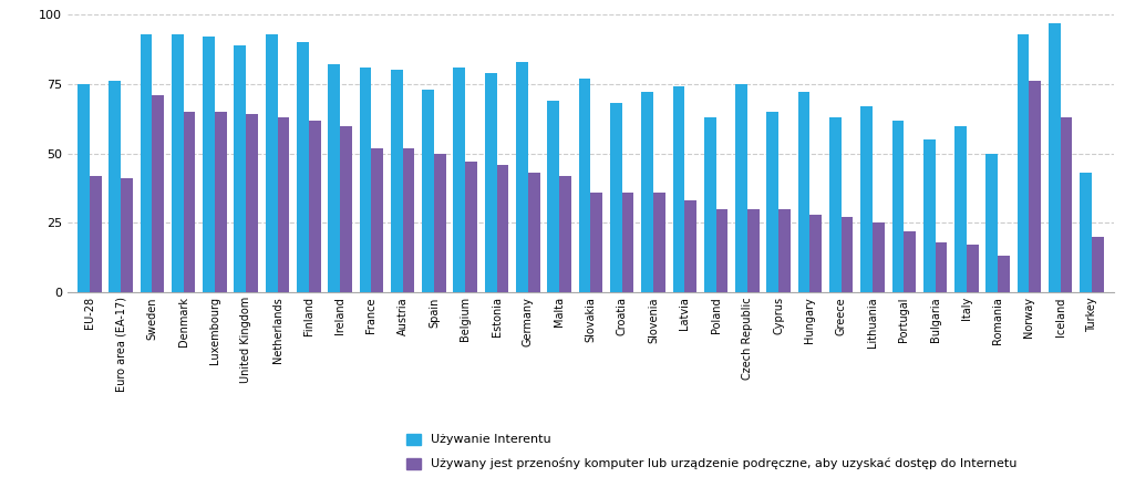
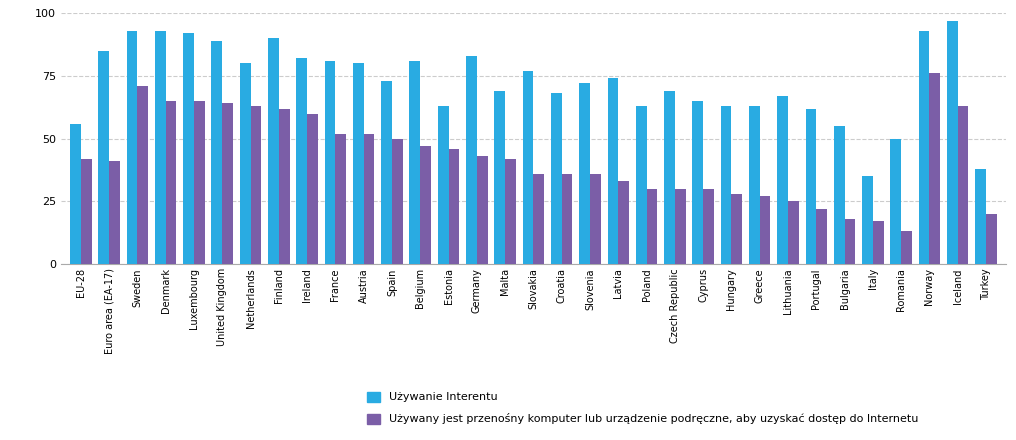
Używanie Interentu/EU-28: 75 -> 56
Używanie Interentu/Euro area (EA-17): 76 -> 85
Używanie Interentu/Netherlands: 93 -> 80
Używanie Interentu/Estonia: 79 -> 63
Używanie Interentu/Czech Republic: 75 -> 69
Używanie Interentu/Hungary: 72 -> 63
Używanie Interentu/Italy: 60 -> 35
Używanie Interentu/Turkey: 43 -> 38
